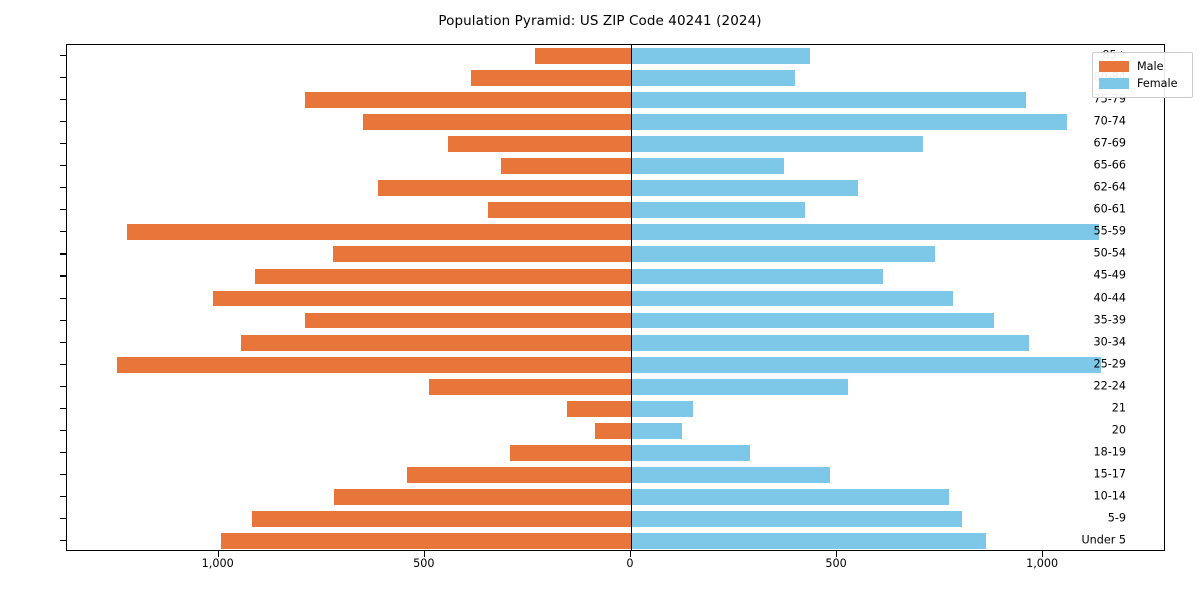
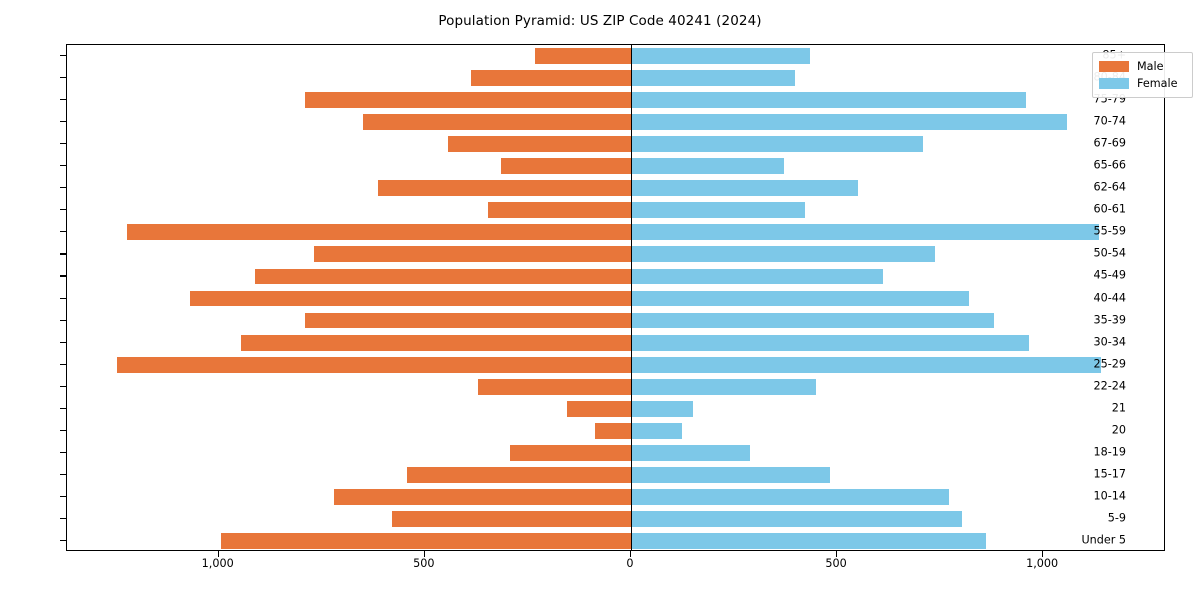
Male/5-9: 920 -> 580
Male/22-24: 490 -> 370
Female/22-24: 530 -> 450
Male/40-44: 1010 -> 1070
Female/40-44: 780 -> 820
Male/50-54: 720 -> 770
